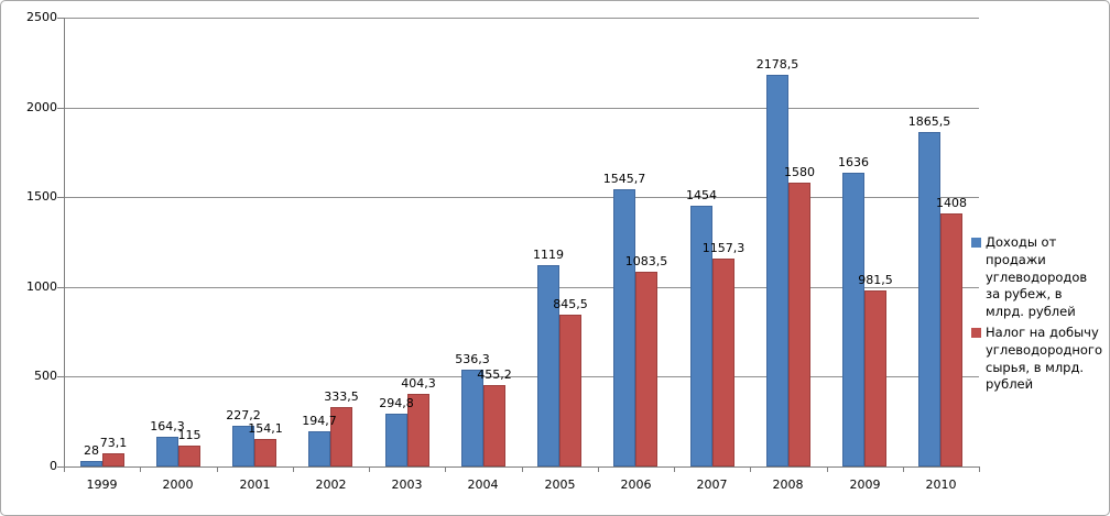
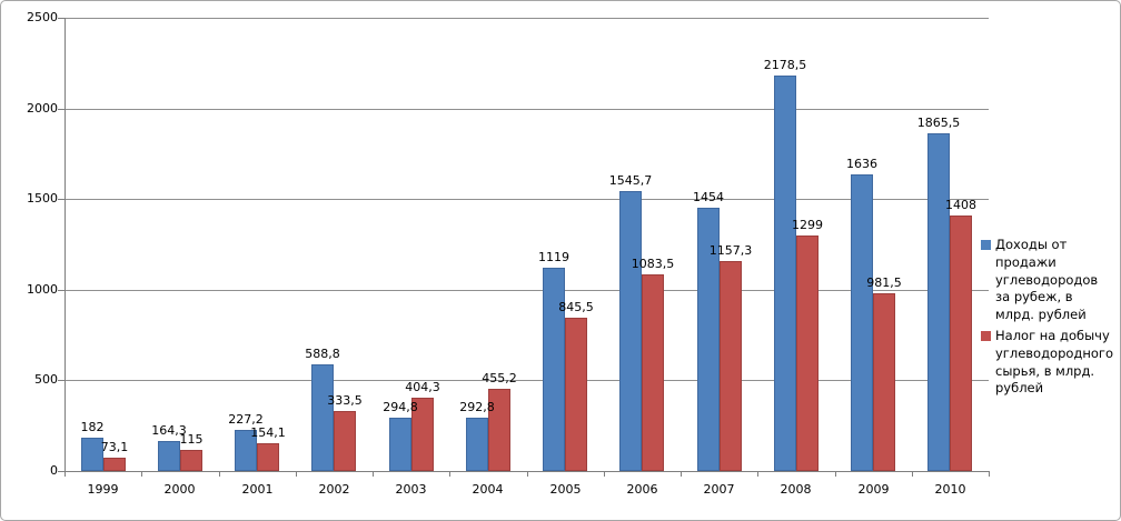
Доходы от продажи углеводородов за рубеж, в млрд. рублей/1999: 28 -> 182
Доходы от продажи углеводородов за рубеж, в млрд. рублей/2002: 194,7 -> 588,8
Доходы от продажи углеводородов за рубеж, в млрд. рублей/2004: 536,3 -> 292,8
Налог на добычу углеводородного сырья, в млрд. рублей/2008: 1580 -> 1299
